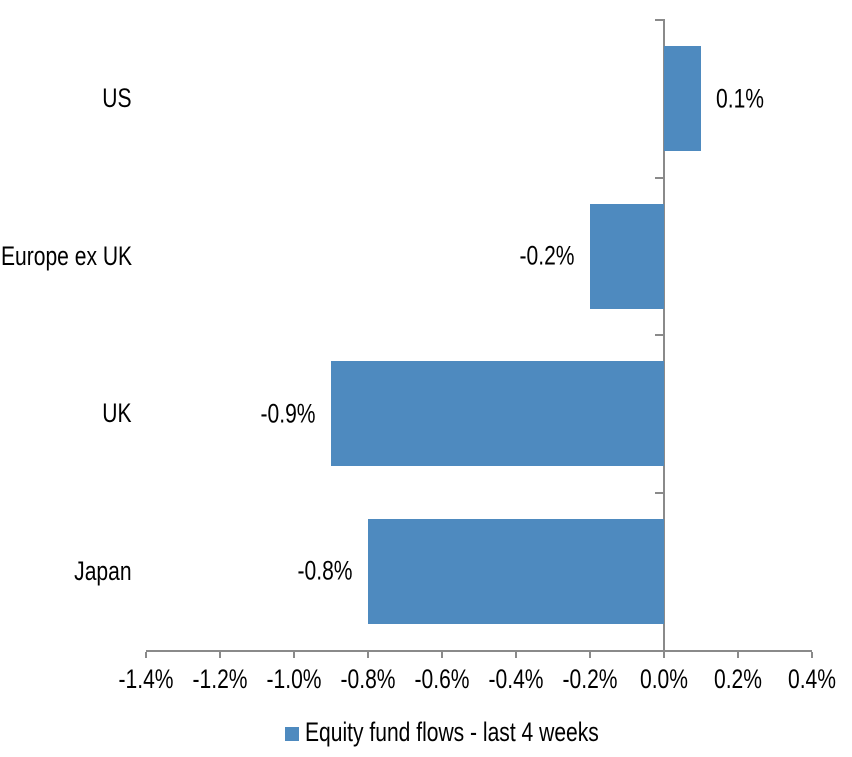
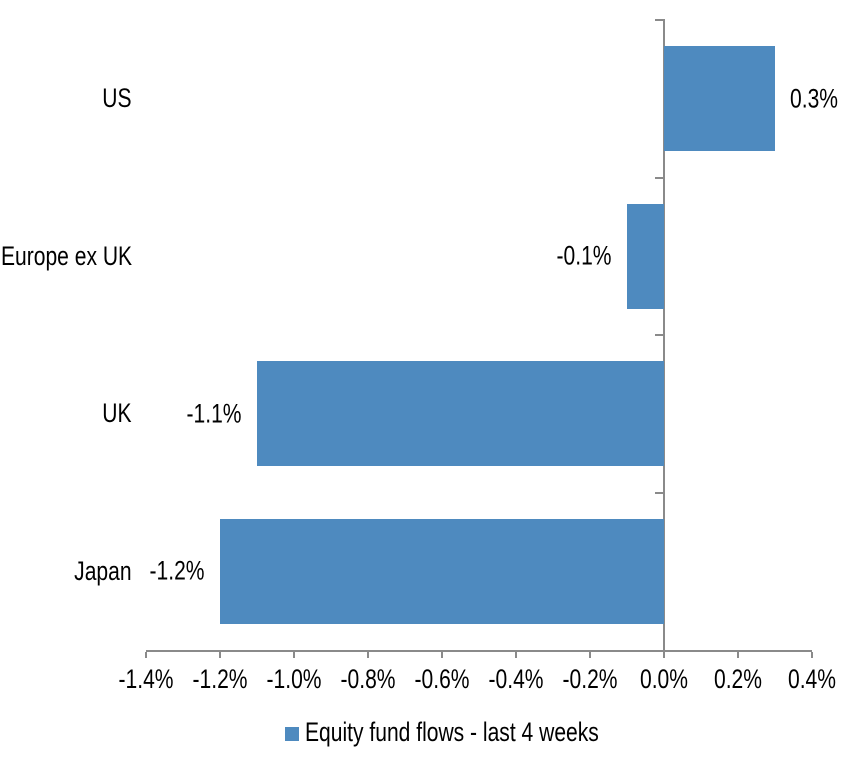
US: 0.1% -> 0.3%
Europe ex UK: -0.2% -> -0.1%
UK: -0.9% -> -1.1%
Japan: -0.8% -> -1.2%
